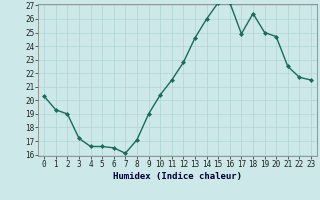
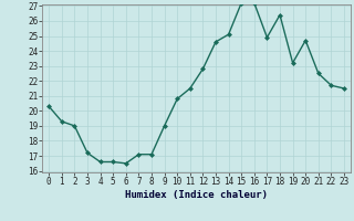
7: 16.1 -> 17.1
10: 20.4 -> 20.8
14: 26.0 -> 25.1
19: 25.0 -> 23.2
